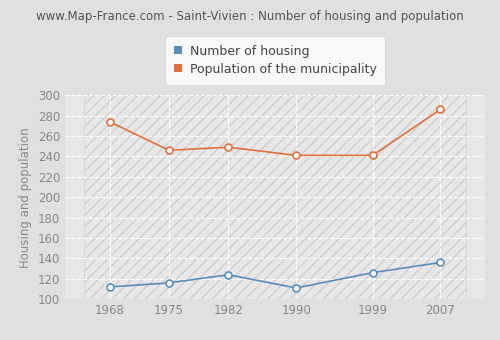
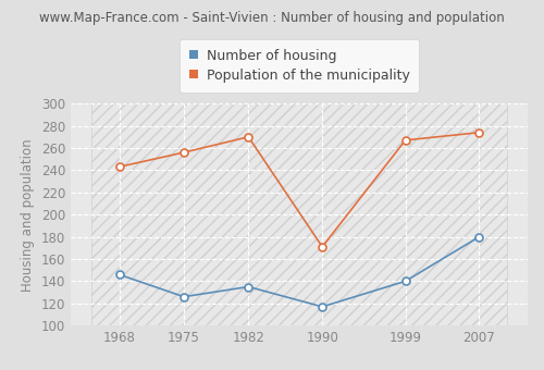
Number of housing/1968: 112 -> 146
Population of the municipality/1968: 274 -> 243
Number of housing/1975: 116 -> 126
Population of the municipality/1975: 246 -> 256
Number of housing/1982: 124 -> 135
Population of the municipality/1982: 249 -> 270
Number of housing/1990: 111 -> 117
Population of the municipality/1990: 241 -> 171
Number of housing/1999: 126 -> 140
Population of the municipality/1999: 241 -> 267
Number of housing/2007: 136 -> 180
Population of the municipality/2007: 286 -> 274
